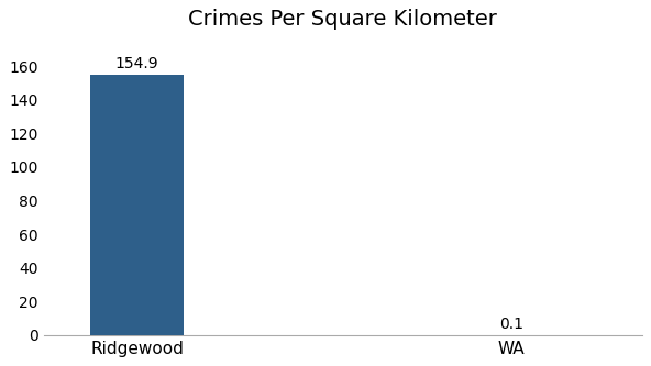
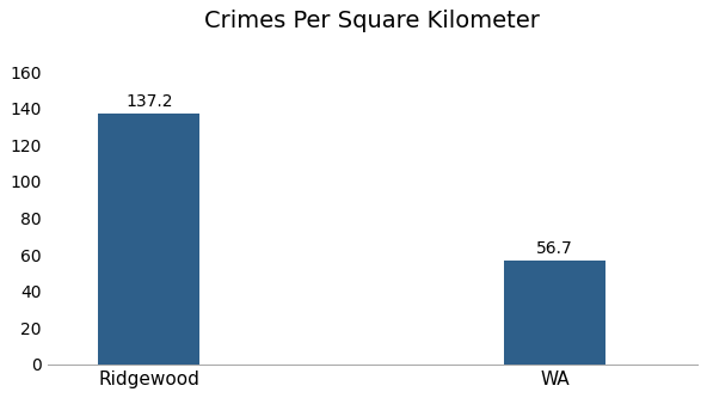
Ridgewood: 154.9 -> 137.2
WA: 0.1 -> 56.7
